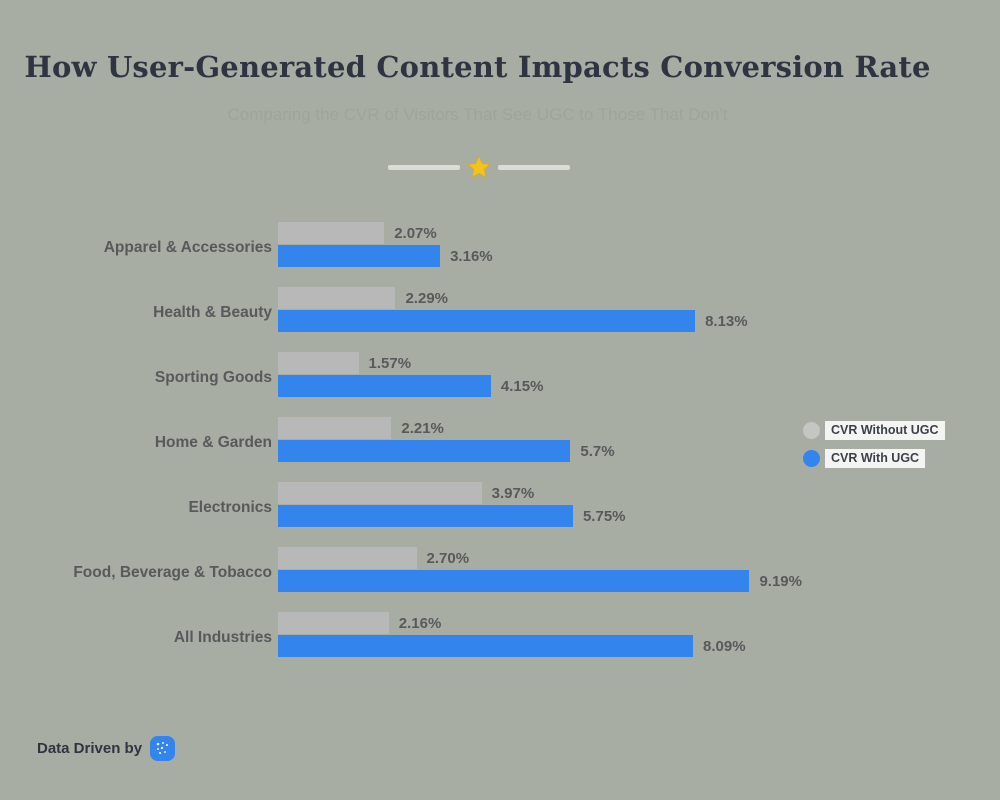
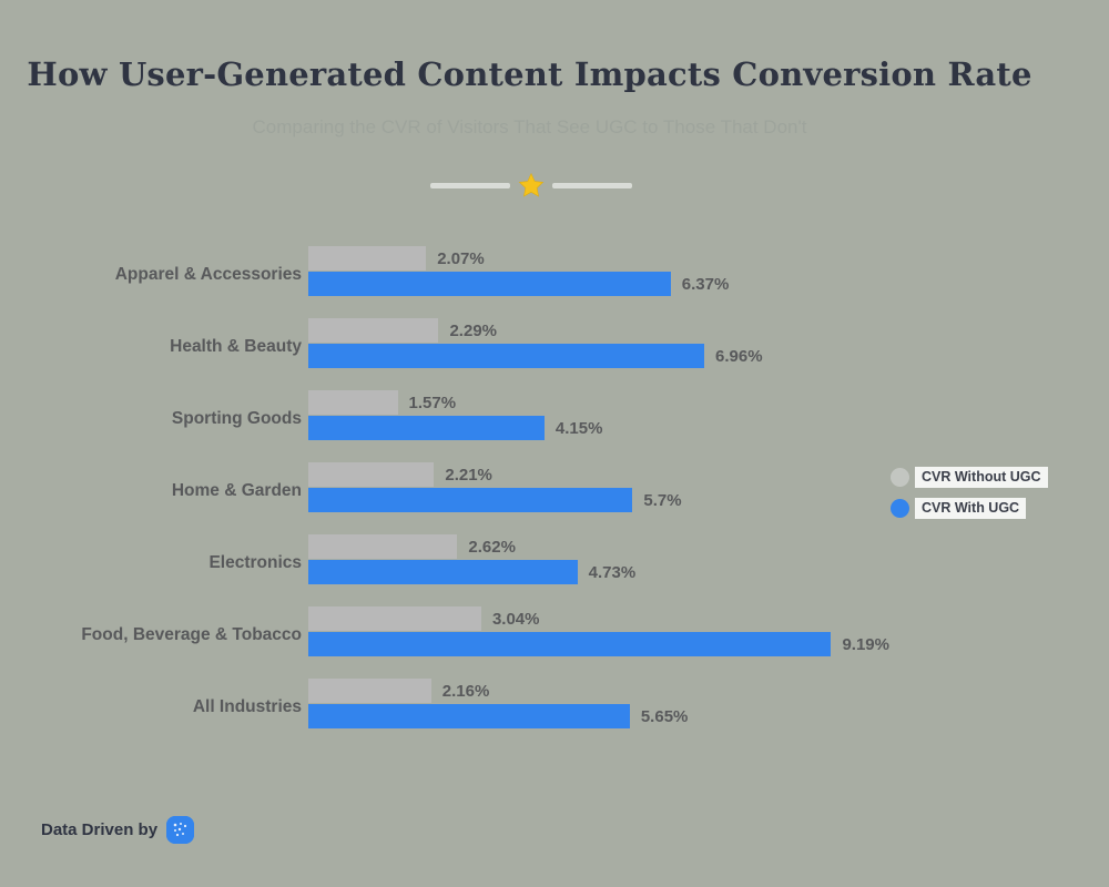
CVR With UGC/Apparel & Accessories: 3.16% -> 6.37%
CVR With UGC/Health & Beauty: 8.13% -> 6.96%
CVR Without UGC/Electronics: 3.97% -> 2.62%
CVR With UGC/Electronics: 5.75% -> 4.73%
CVR Without UGC/Food, Beverage & Tobacco: 2.70% -> 3.04%
CVR With UGC/All Industries: 8.09% -> 5.65%
